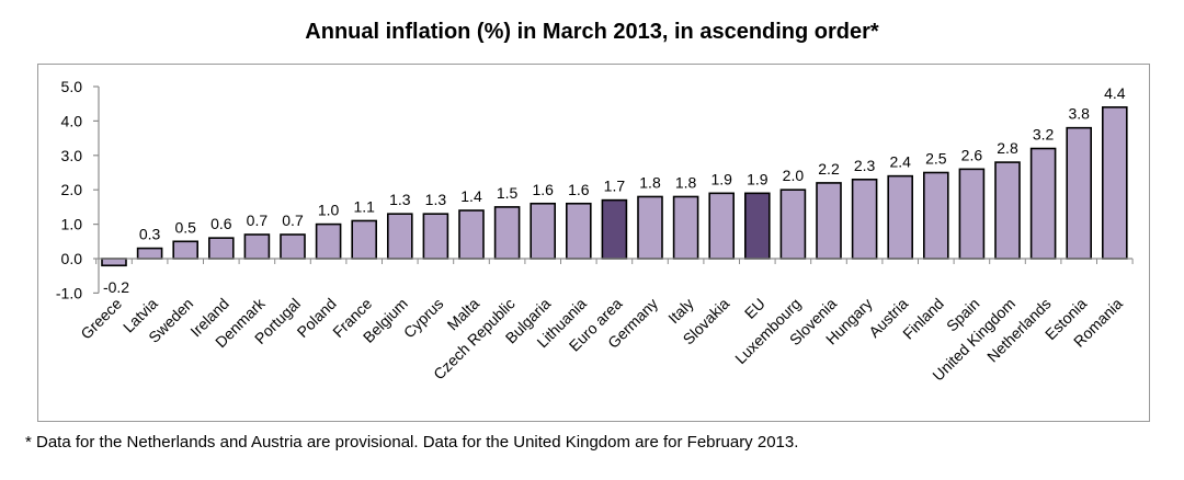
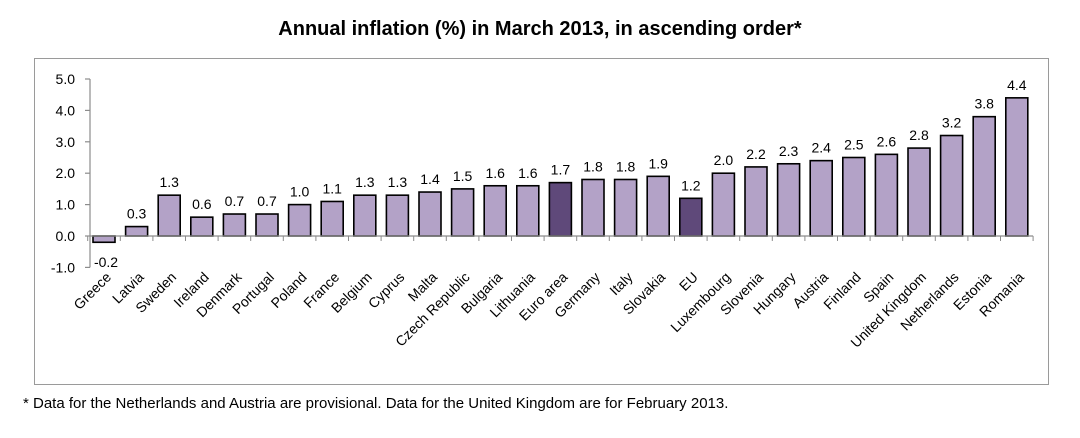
Sweden: 0.5 -> 1.3
EU: 1.9 -> 1.2
